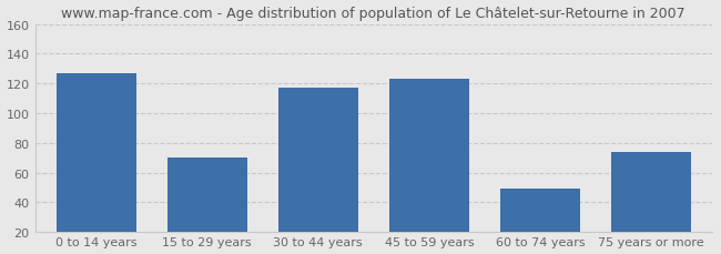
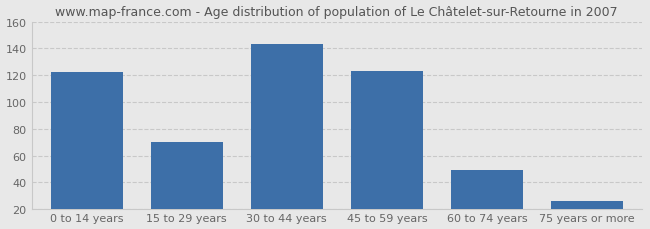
0 to 14 years: 127 -> 122
30 to 44 years: 117 -> 143
75 years or more: 74 -> 26
